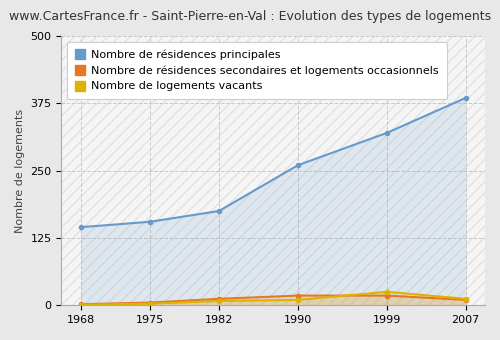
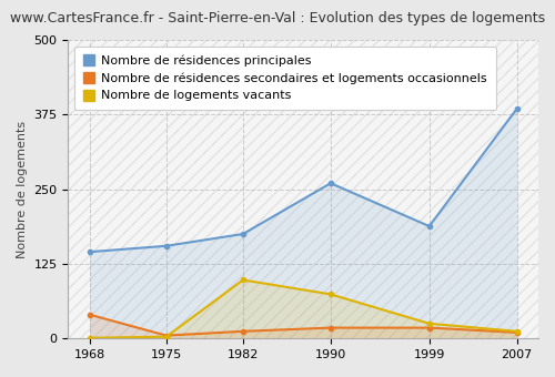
Nombre de résidences secondaires et logements occasionnels/1968: 2 -> 40
Nombre de logements vacants/1982: 8 -> 98
Nombre de logements vacants/1990: 10 -> 74
Nombre de résidences principales/1999: 320 -> 188
